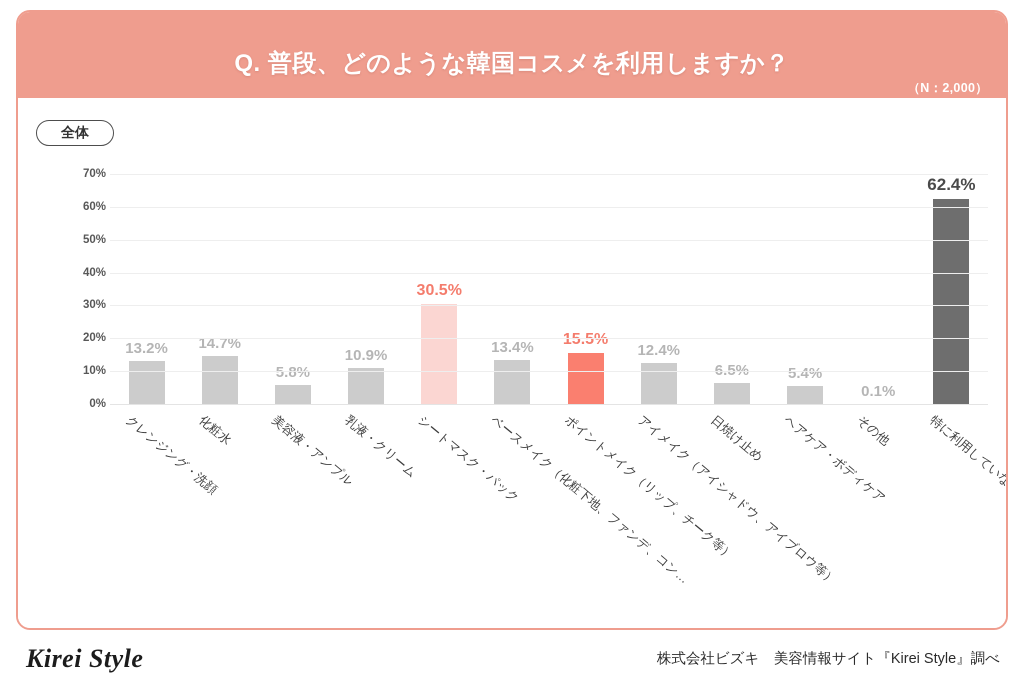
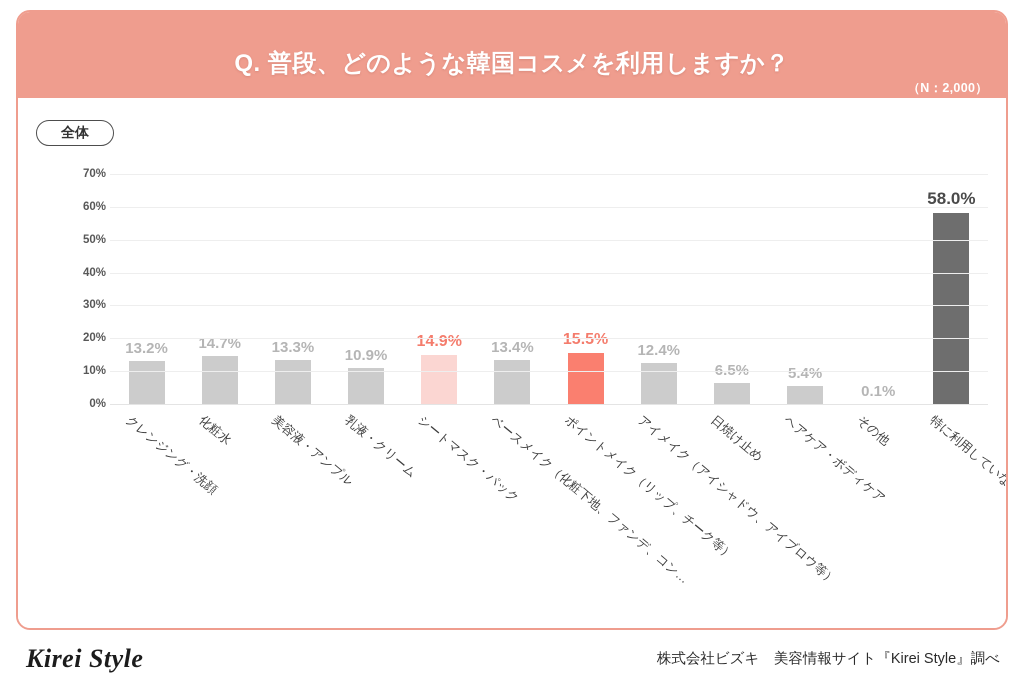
美容液・アンプル: 5.8% -> 13.3%
シートマスク・パック: 30.5% -> 14.9%
特に利用していない: 62.4% -> 58.0%
